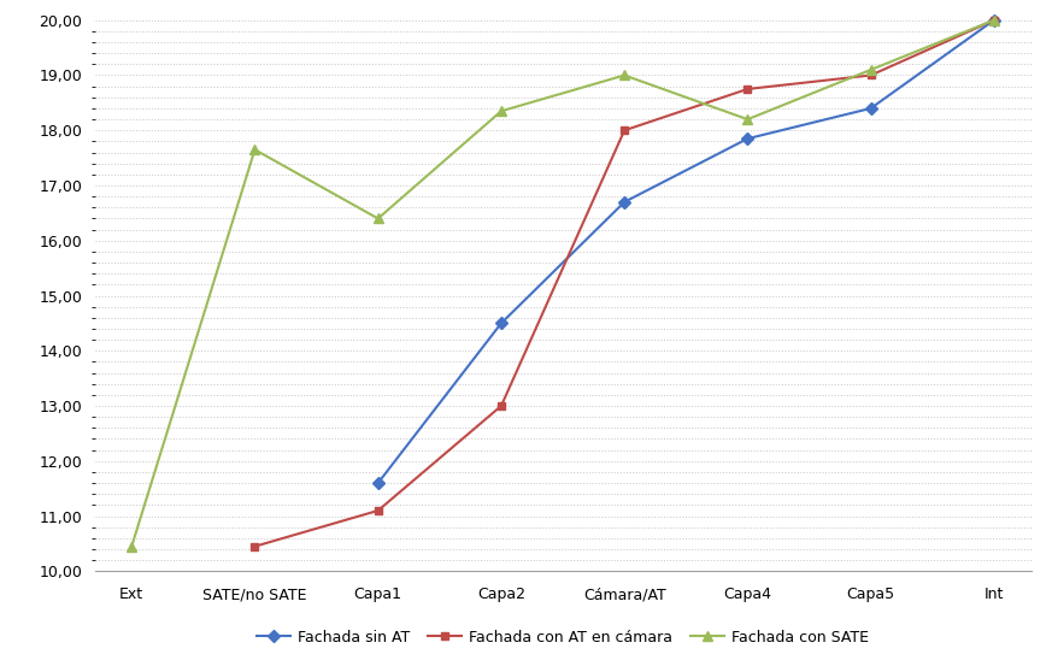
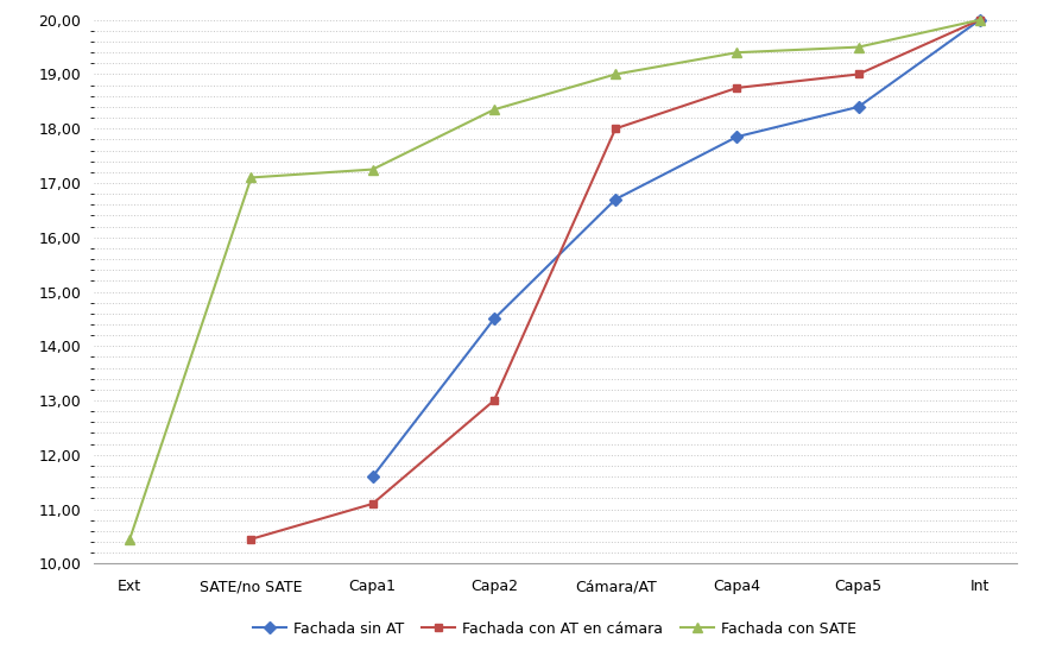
Fachada con SATE/SATE/no SATE: 17,65 -> 17,10
Fachada con SATE/Capa1: 16,40 -> 17,25
Fachada con SATE/Capa4: 18,20 -> 19,40
Fachada con SATE/Capa5: 19,10 -> 19,50
